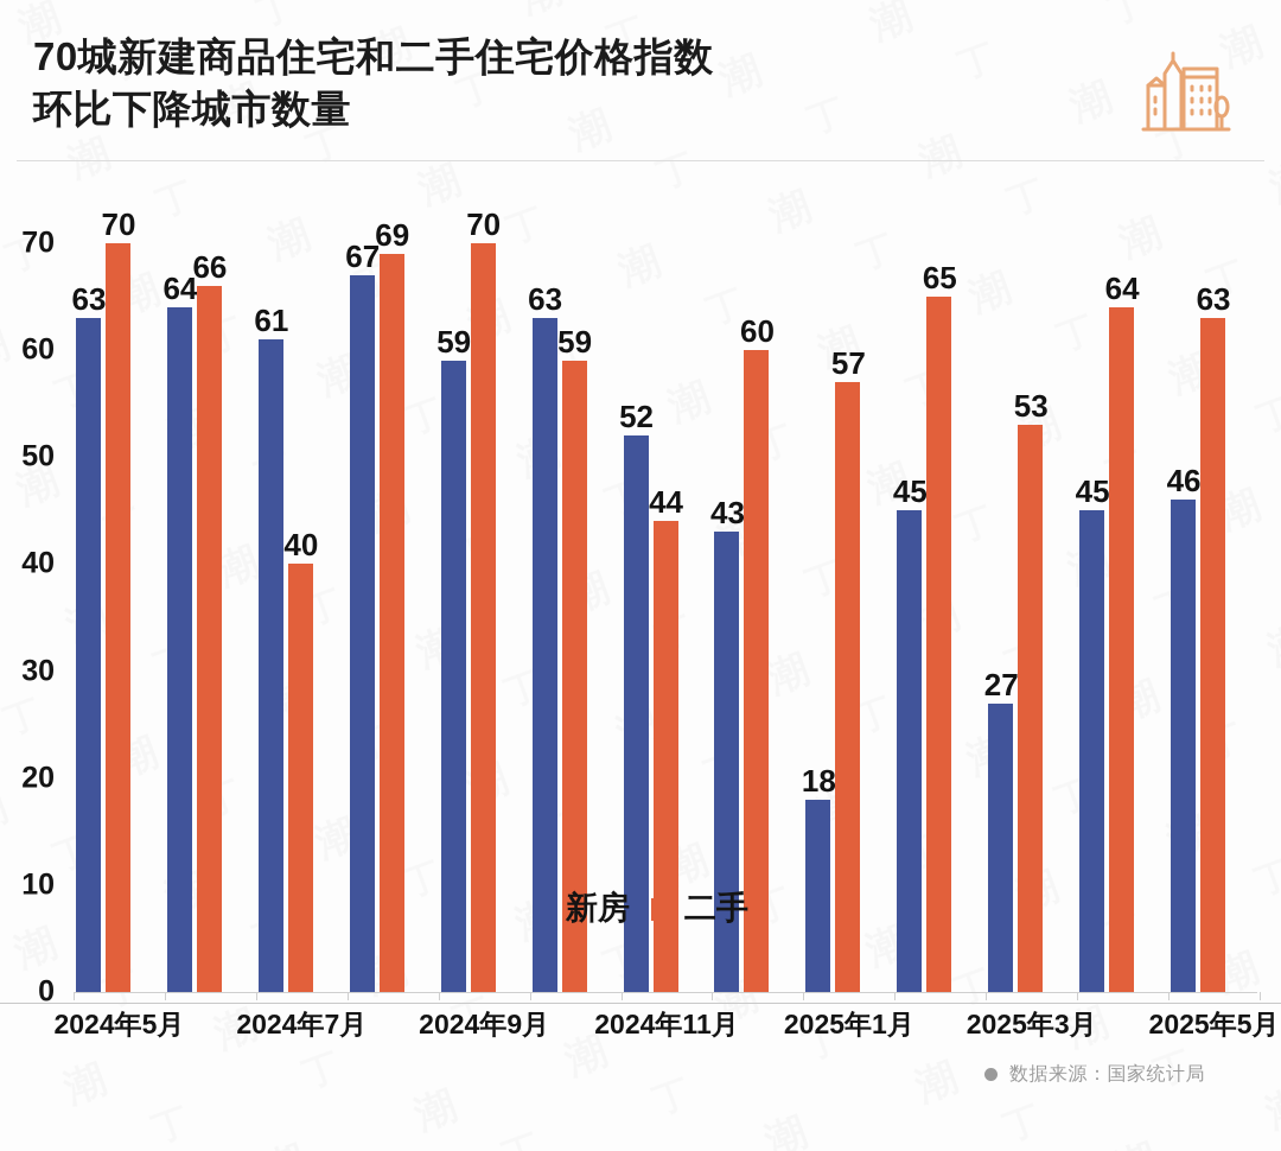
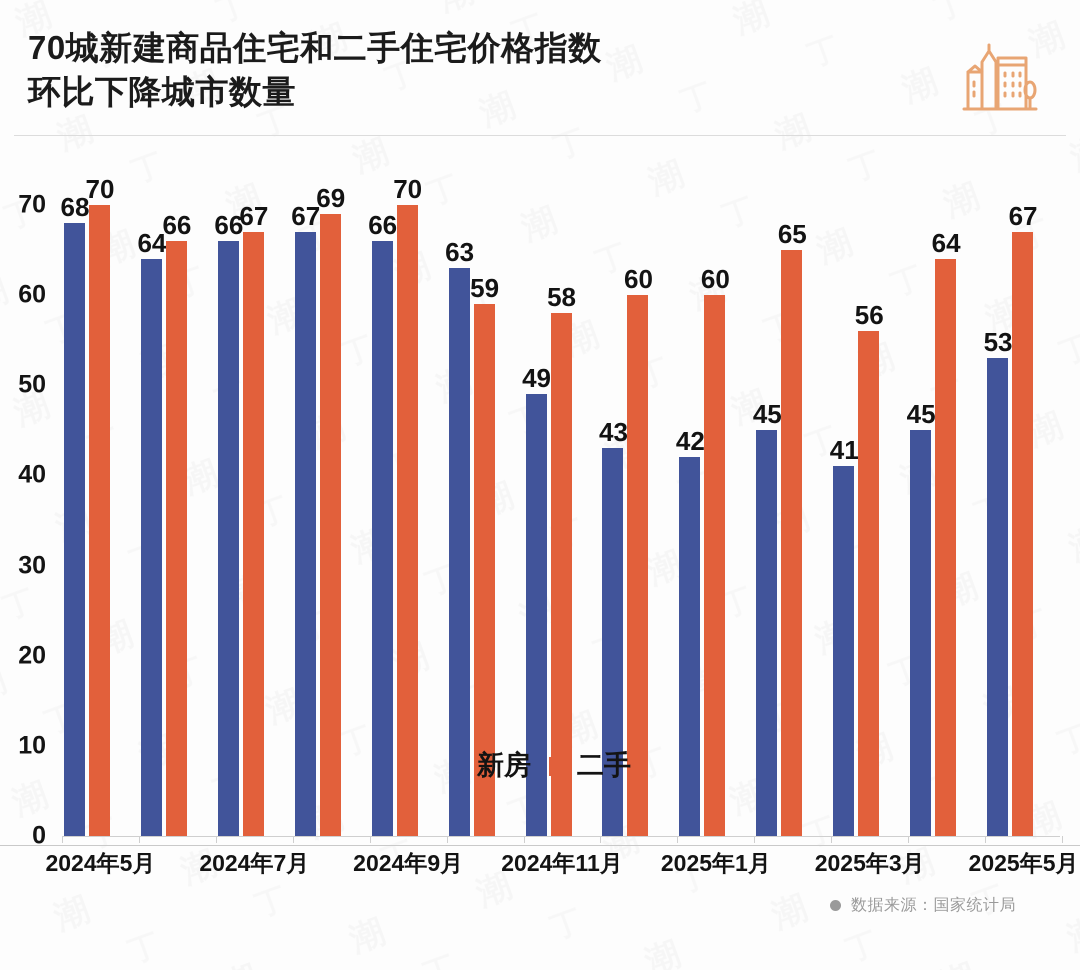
新房/2024年5月: 63 -> 68
新房/2024年7月: 61 -> 66
二手/2024年7月: 40 -> 67
新房/2024年9月: 59 -> 66
新房/2024年11月: 52 -> 49
二手/2024年11月: 44 -> 58
新房/2025年1月: 18 -> 42
二手/2025年1月: 57 -> 60
新房/2025年3月: 27 -> 41
二手/2025年3月: 53 -> 56
新房/2025年5月: 46 -> 53
二手/2025年5月: 63 -> 67
